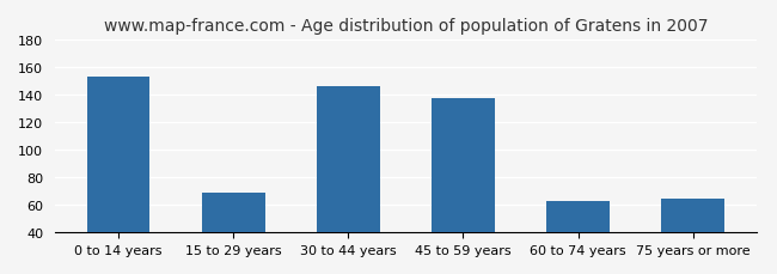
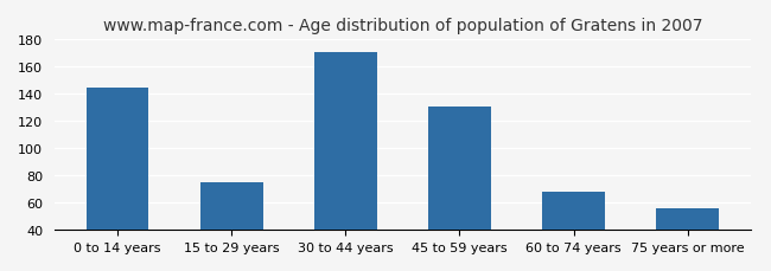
0 to 14 years: 153 -> 145
15 to 29 years: 69 -> 75
30 to 44 years: 146 -> 171
45 to 59 years: 138 -> 131
60 to 74 years: 63 -> 68
75 years or more: 65 -> 56
